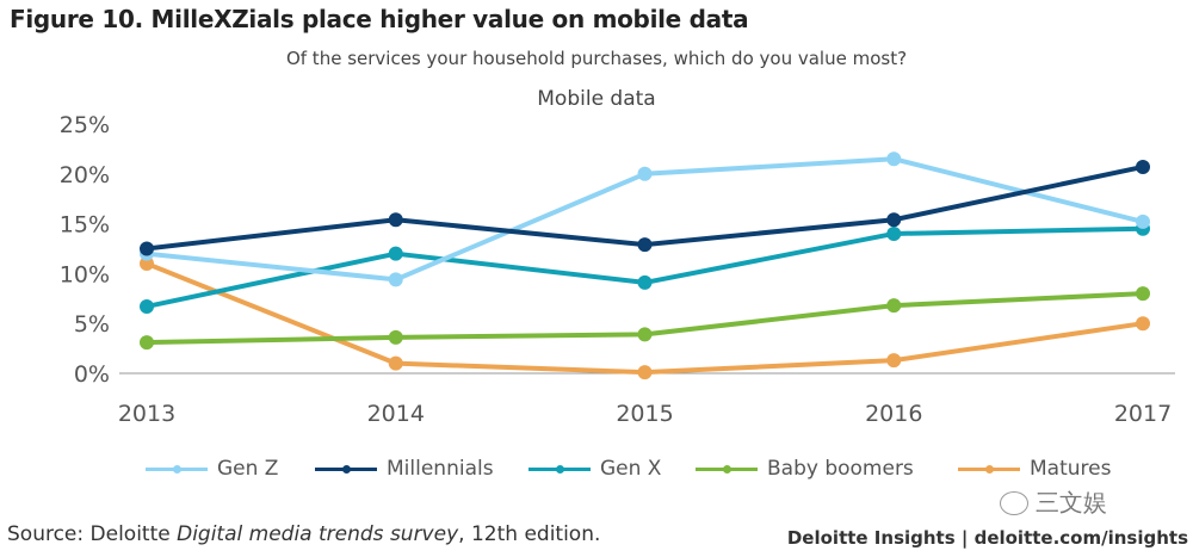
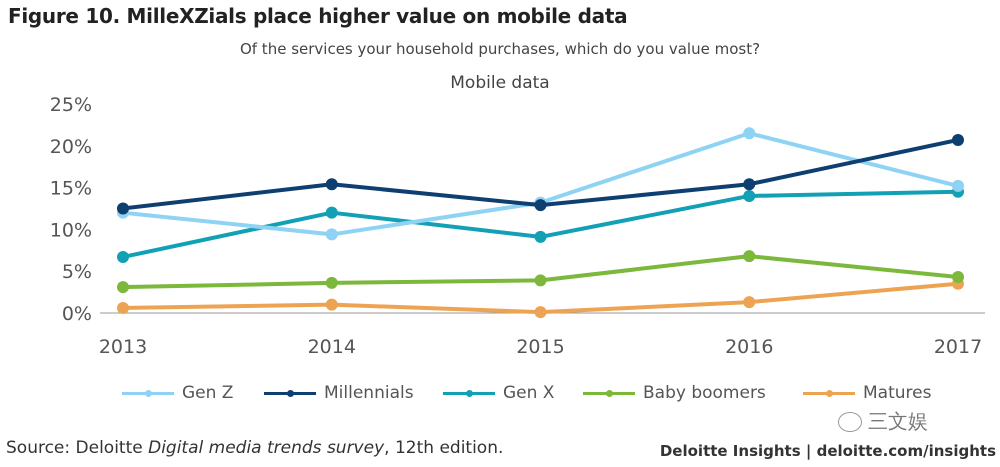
Matures/2013: 11% -> 1%
Gen Z/2015: 20% -> 13%
Baby boomers/2017: 8% -> 4%
Matures/2017: 5% -> 4%
